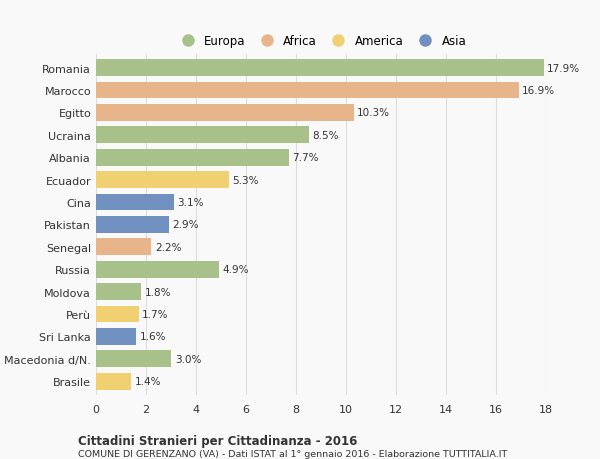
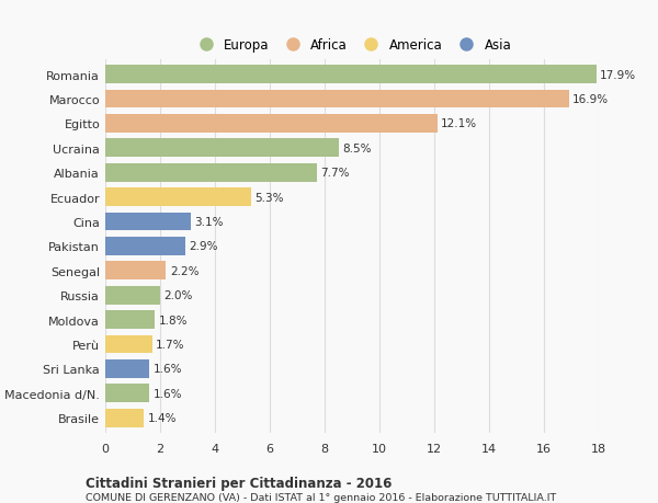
Egitto: 10.3% -> 12.1%
Russia: 4.9% -> 2.0%
Macedonia d/N.: 3.0% -> 1.6%
